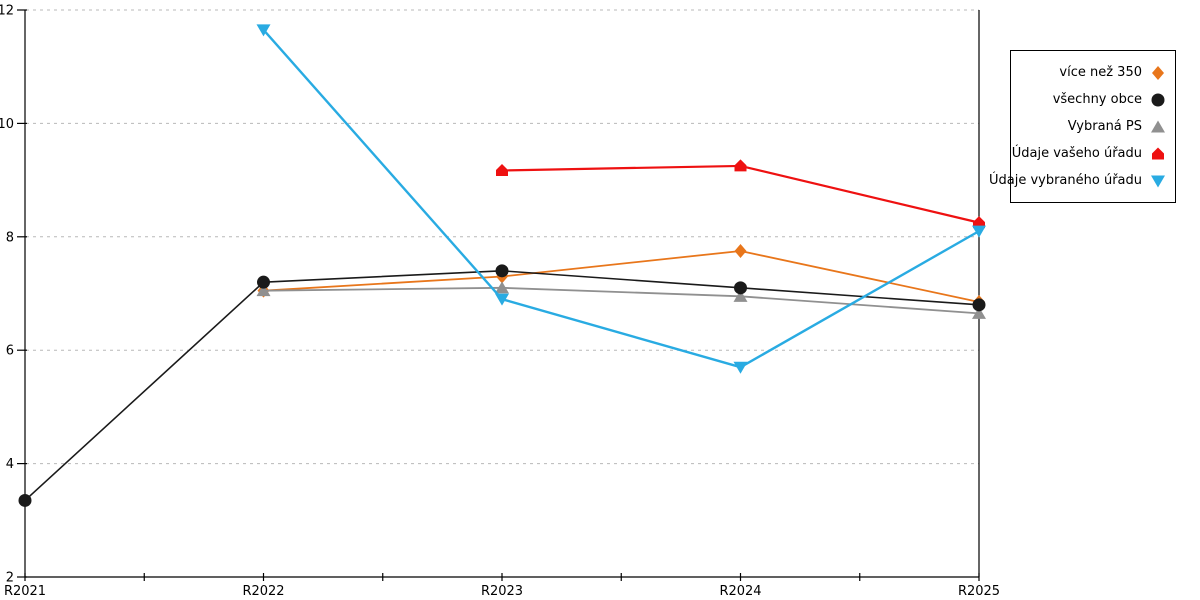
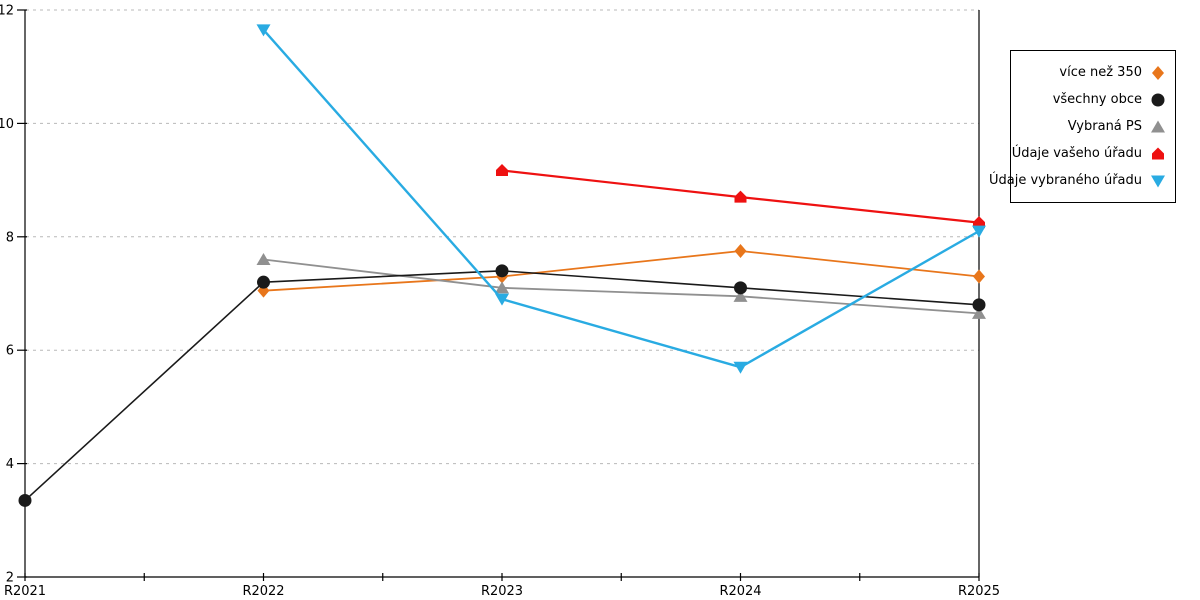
Vybraná PS/R2022: 7.0 -> 7.6
Údaje vašeho úřadu/R2024: 9.2 -> 8.7
více než 350/R2025: 6.8 -> 7.3
